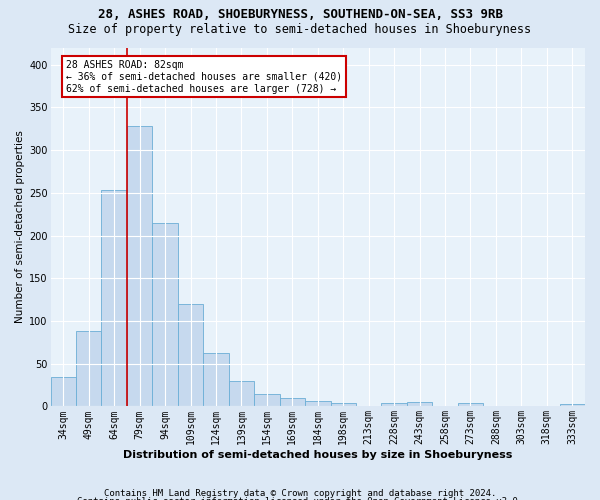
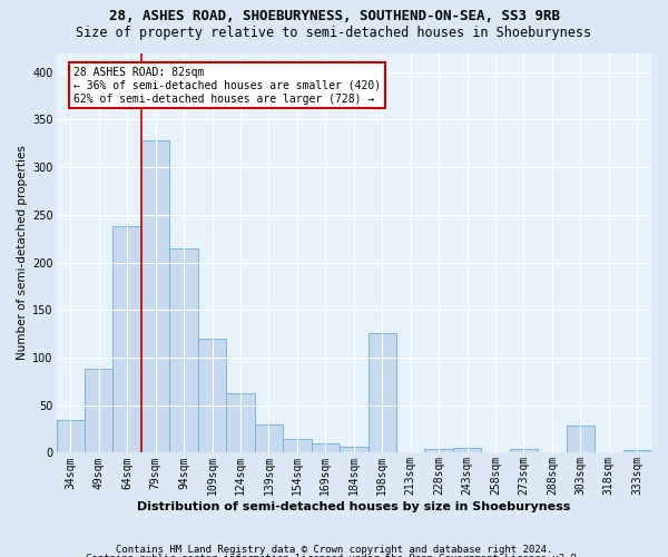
64sqm: 253 -> 238
198sqm: 4 -> 126
303sqm: 1 -> 28
